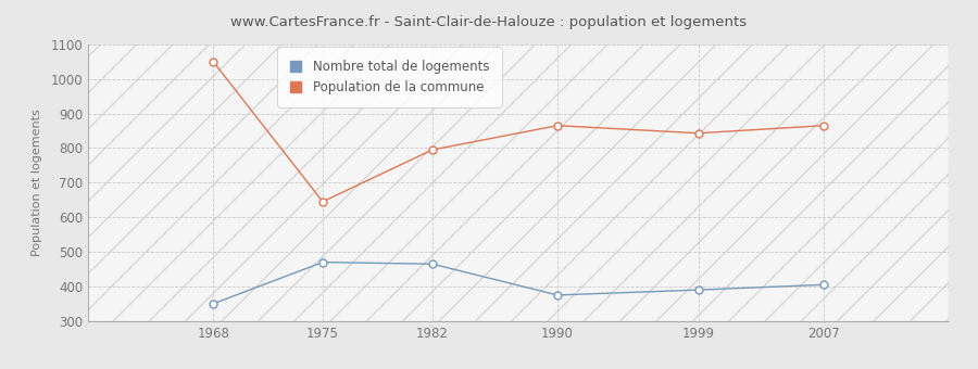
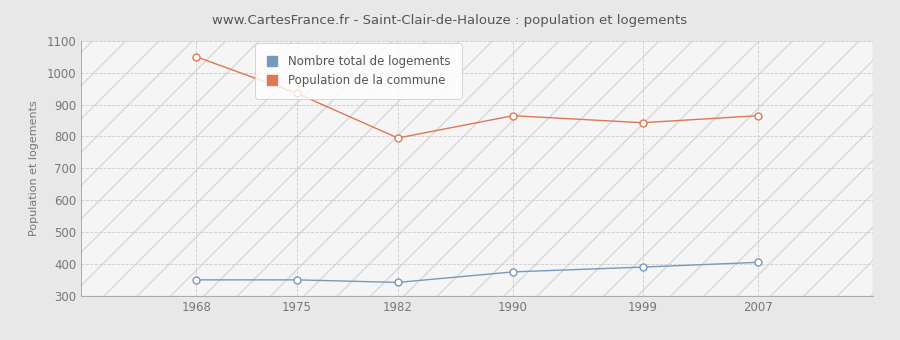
Nombre total de logements/1975: 470 -> 350
Population de la commune/1975: 645 -> 935
Nombre total de logements/1982: 465 -> 342
